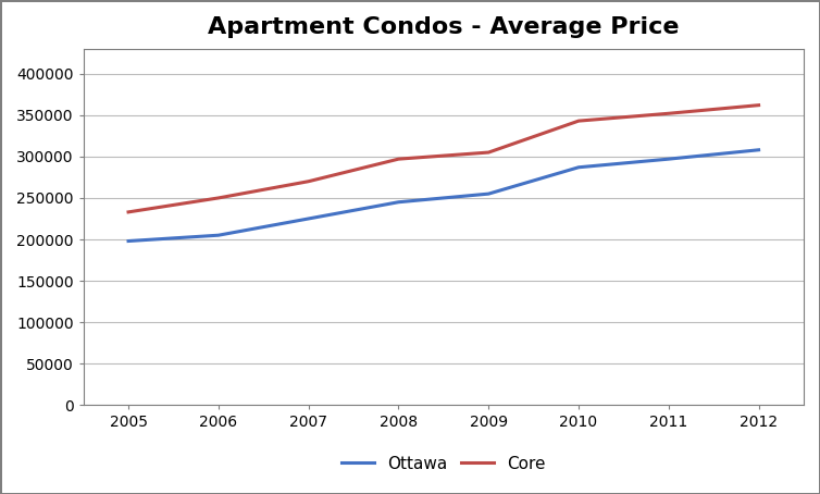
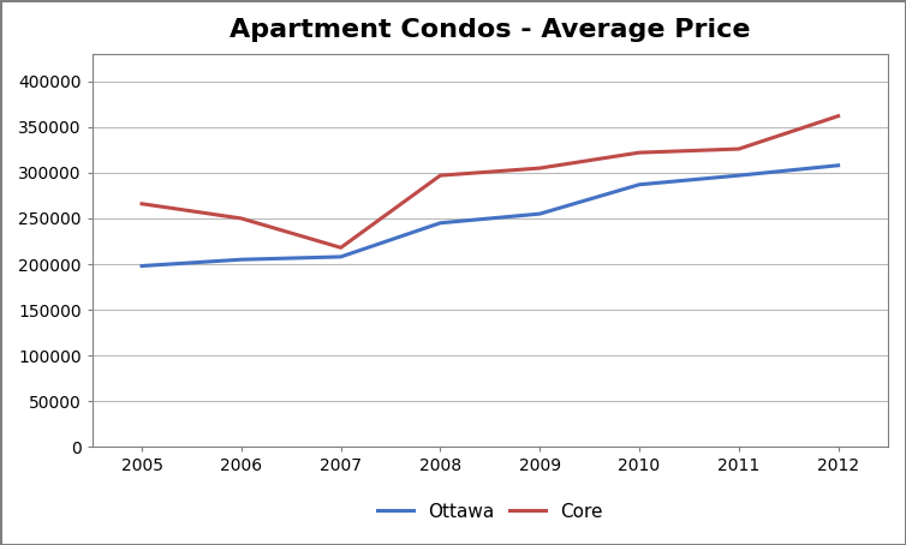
Core/2005: 233000 -> 266000
Ottawa/2007: 225000 -> 208000
Core/2007: 270000 -> 218000
Core/2010: 343000 -> 322000
Core/2011: 352000 -> 326000
